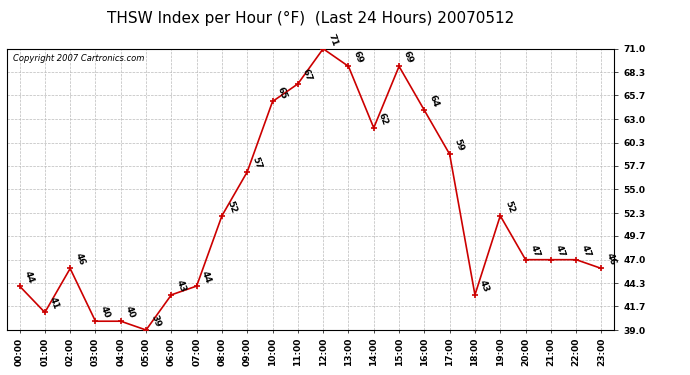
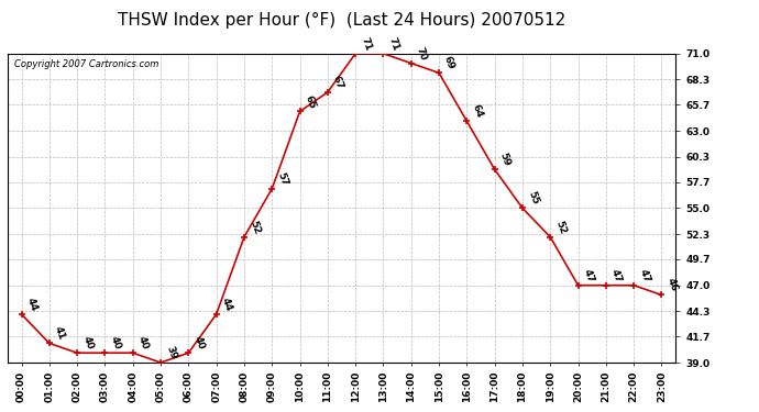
02:00: 46 -> 40
06:00: 43 -> 40
13:00: 69 -> 71
14:00: 62 -> 70
18:00: 43 -> 55
